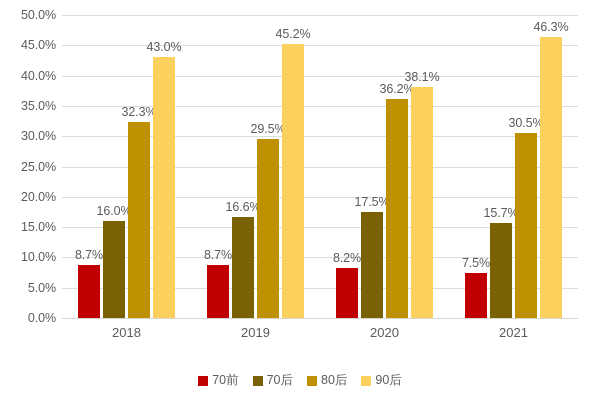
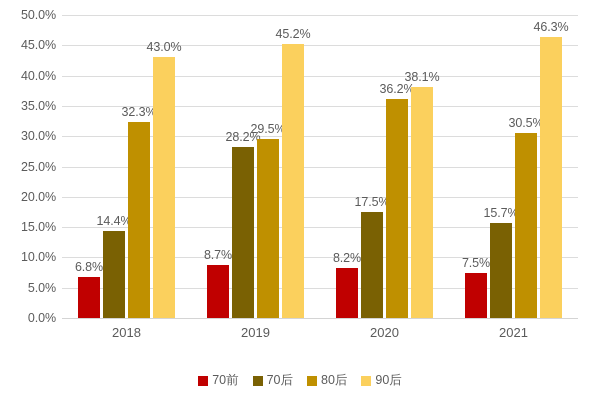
70前/2018: 8.7% -> 6.8%
70后/2018: 16.0% -> 14.4%
70后/2019: 16.6% -> 28.2%
